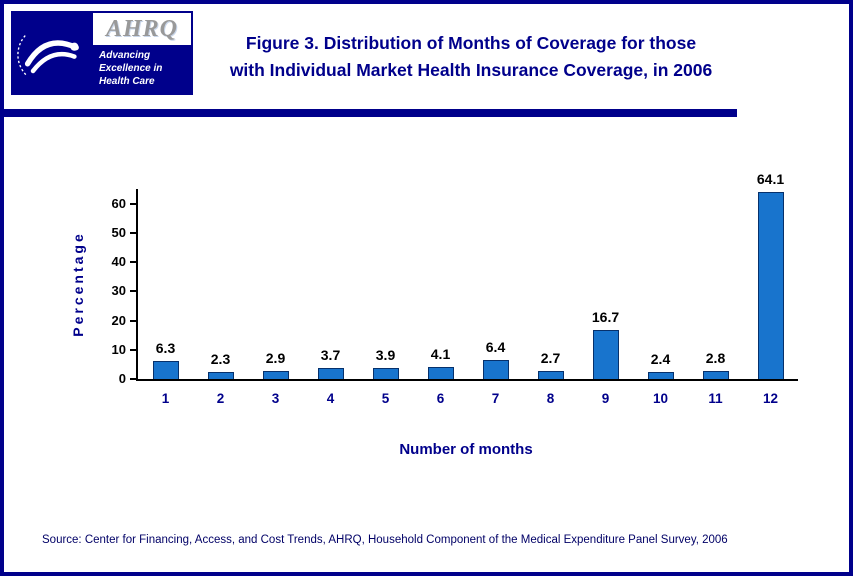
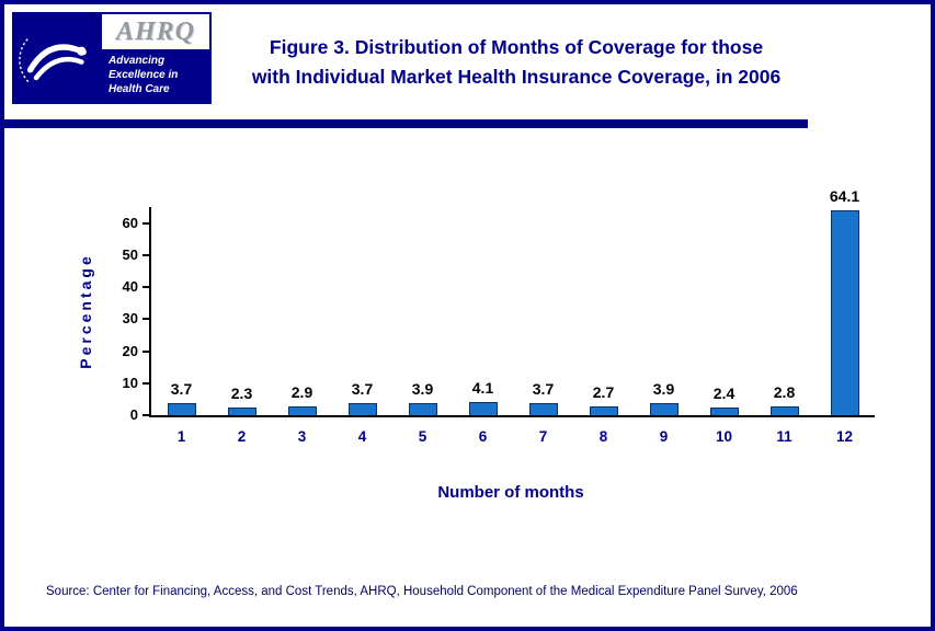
1: 6.3 -> 3.7
7: 6.4 -> 3.7
9: 16.7 -> 3.9
